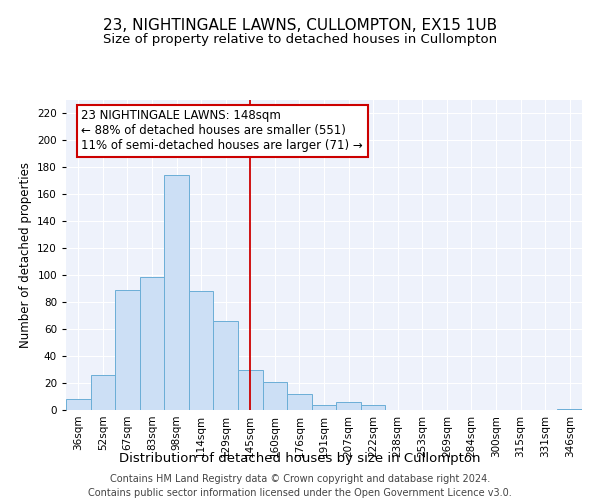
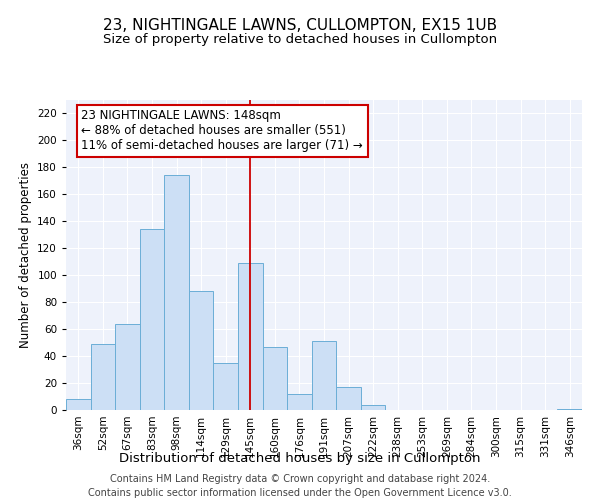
52sqm: 26 -> 49
67sqm: 89 -> 64
83sqm: 99 -> 134
129sqm: 66 -> 35
145sqm: 30 -> 109
160sqm: 21 -> 47
191sqm: 4 -> 51
207sqm: 6 -> 17
